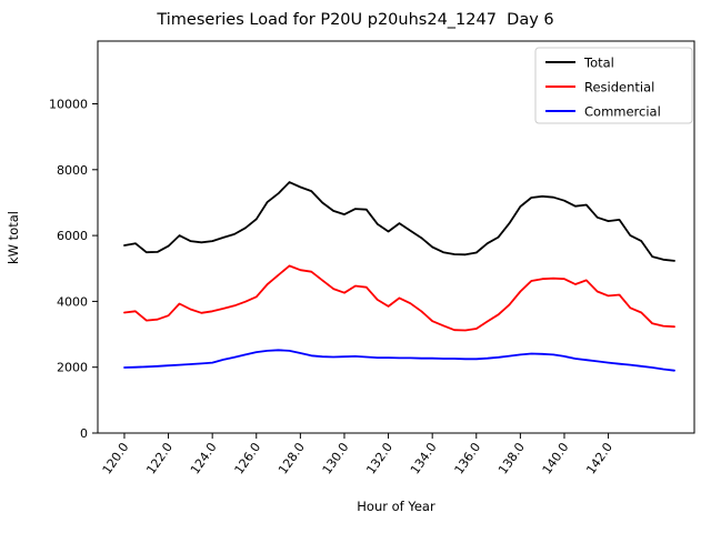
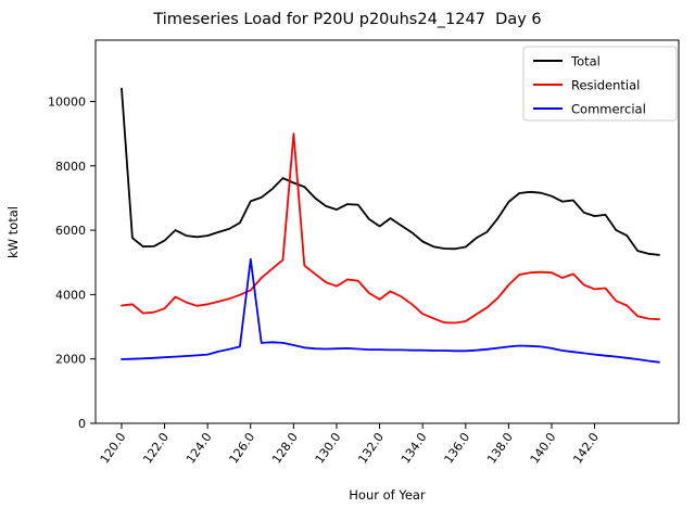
Total/120.0: 5700 -> 10400
Total/126.0: 6500 -> 6900
Commercial/126.0: 2500 -> 5100
Residential/128.0: 5000 -> 9000
